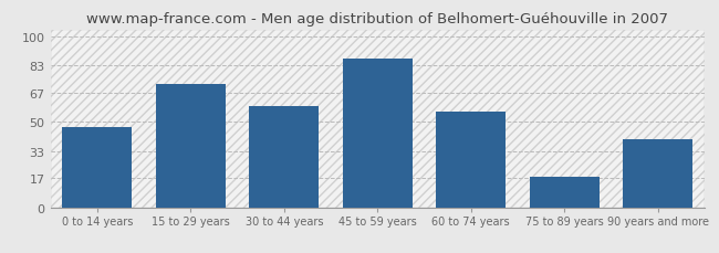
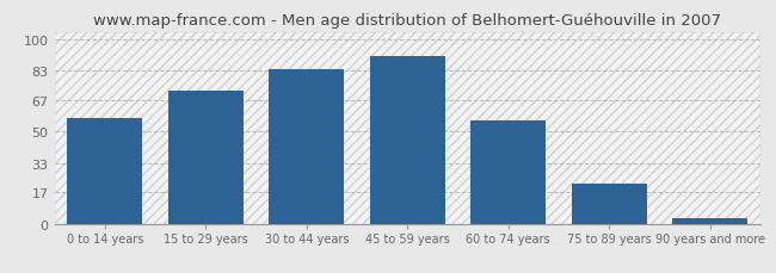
0 to 14 years: 47 -> 57
30 to 44 years: 59 -> 84
45 to 59 years: 87 -> 91
75 to 89 years: 18 -> 22
90 years and more: 40 -> 3
